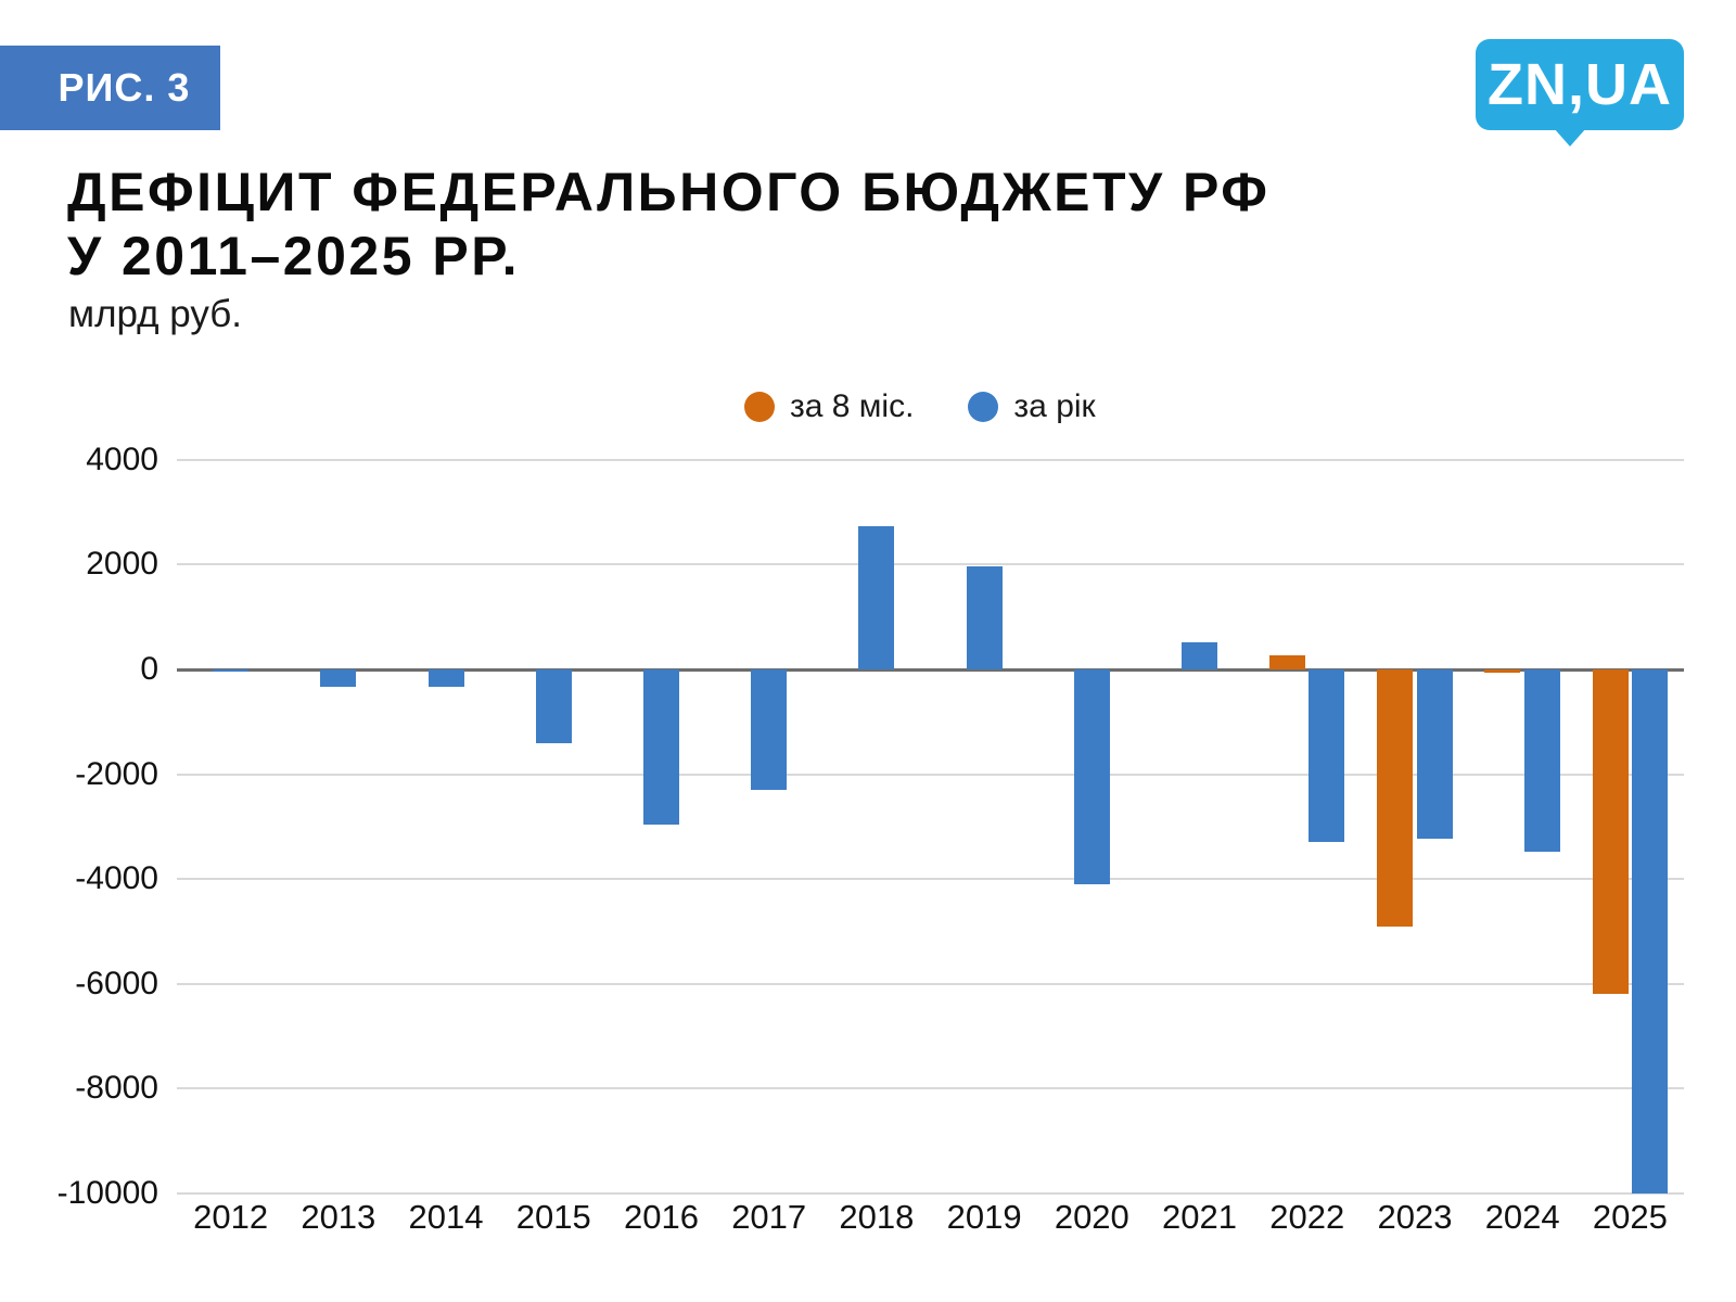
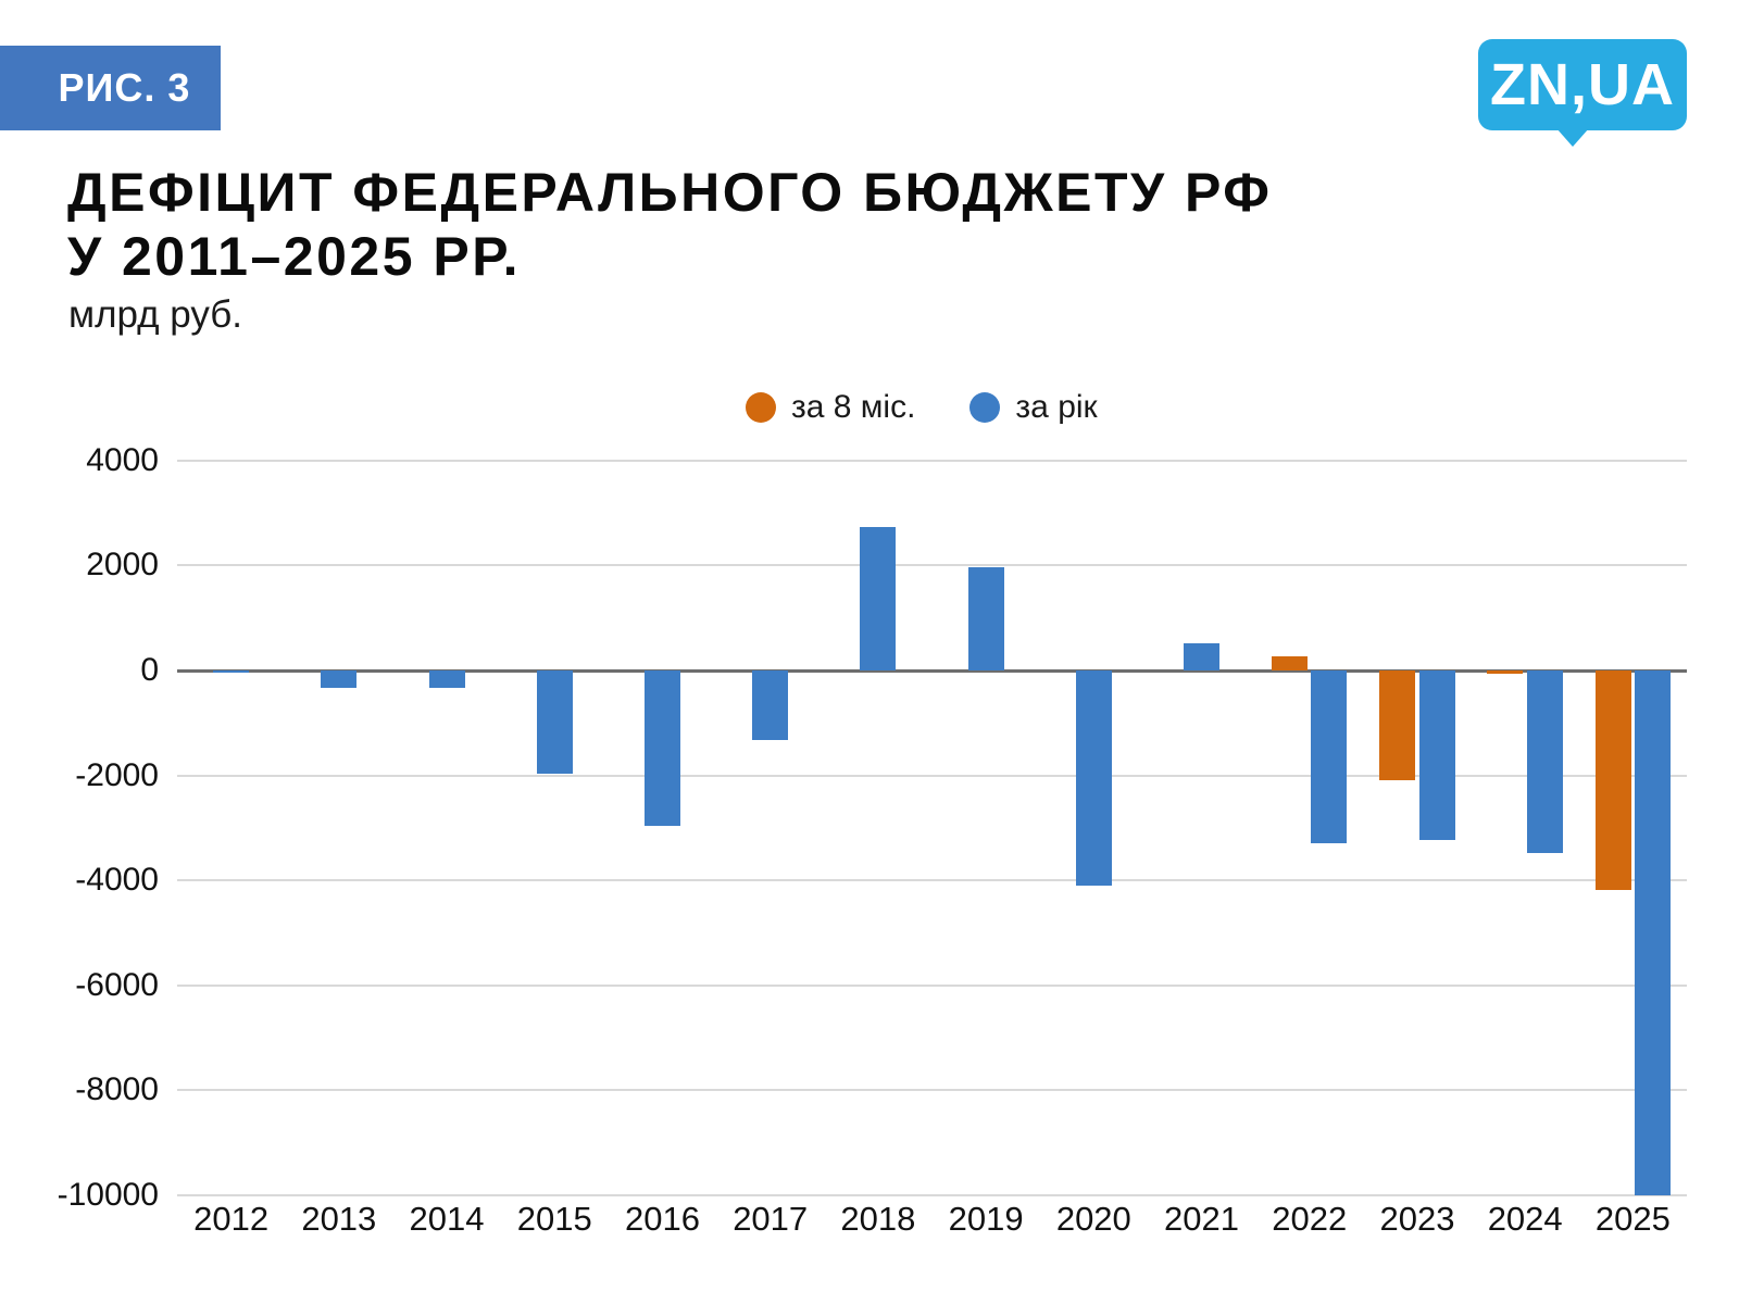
за рік/2015: -1400 -> -2000
за рік/2017: -2300 -> -1300
за 8 міс./2023: -4900 -> -2100
за 8 міс./2025: -6200 -> -4200
